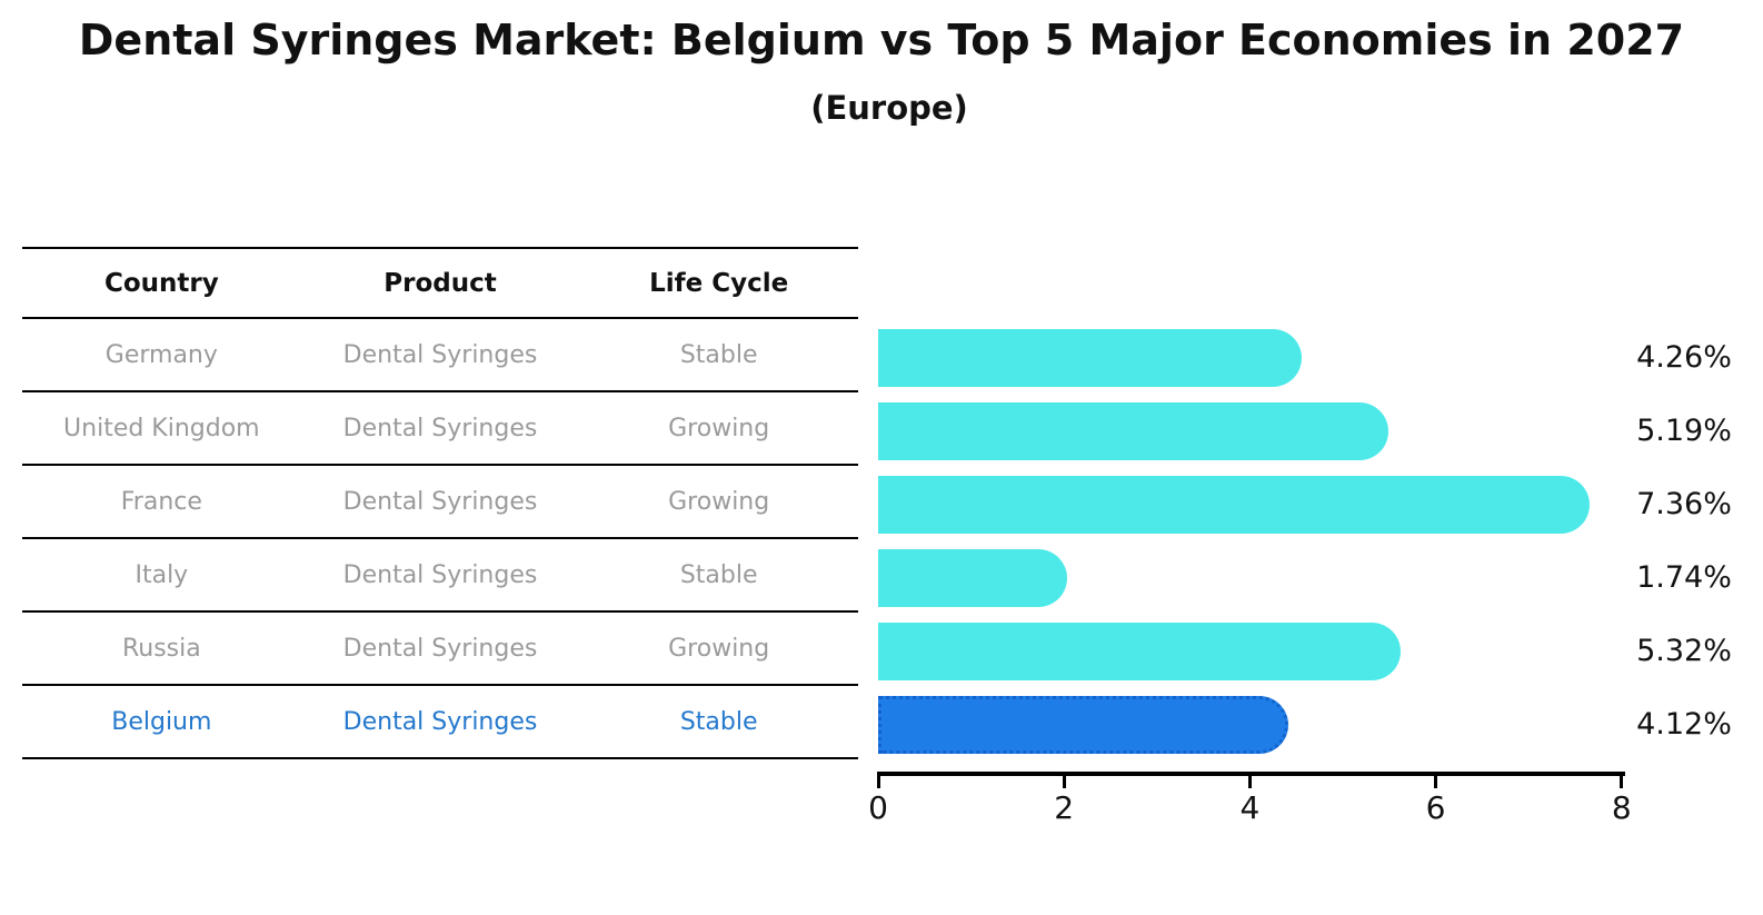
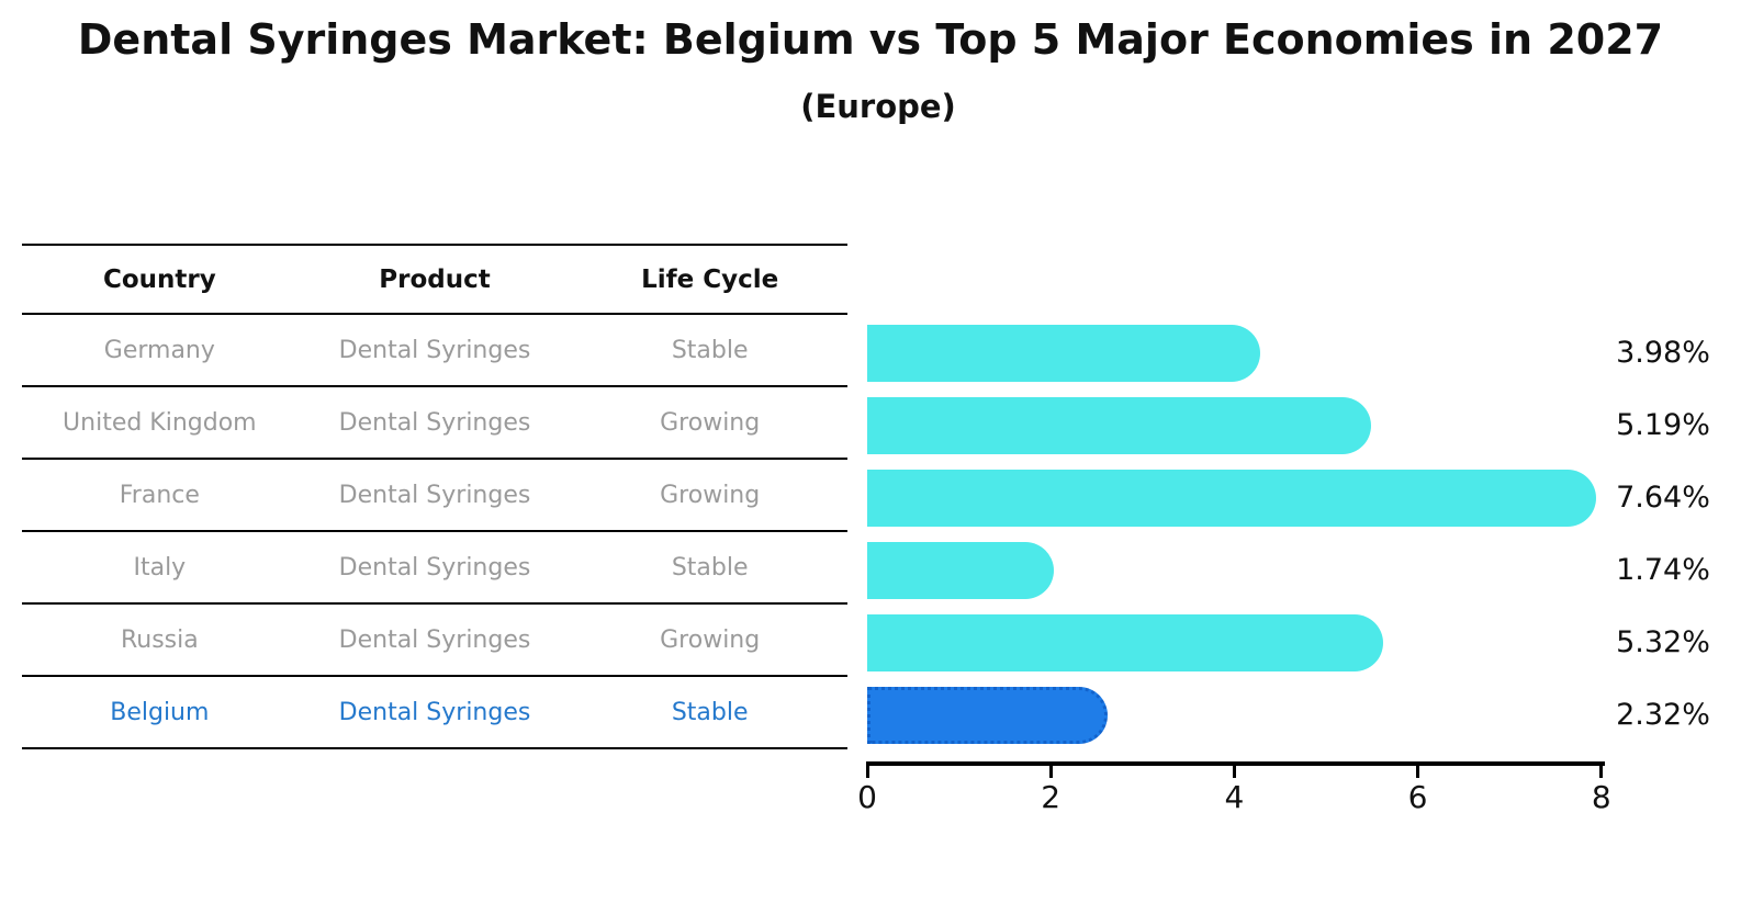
Germany: 4.26% -> 3.98%
France: 7.36% -> 7.64%
Belgium: 4.12% -> 2.32%
